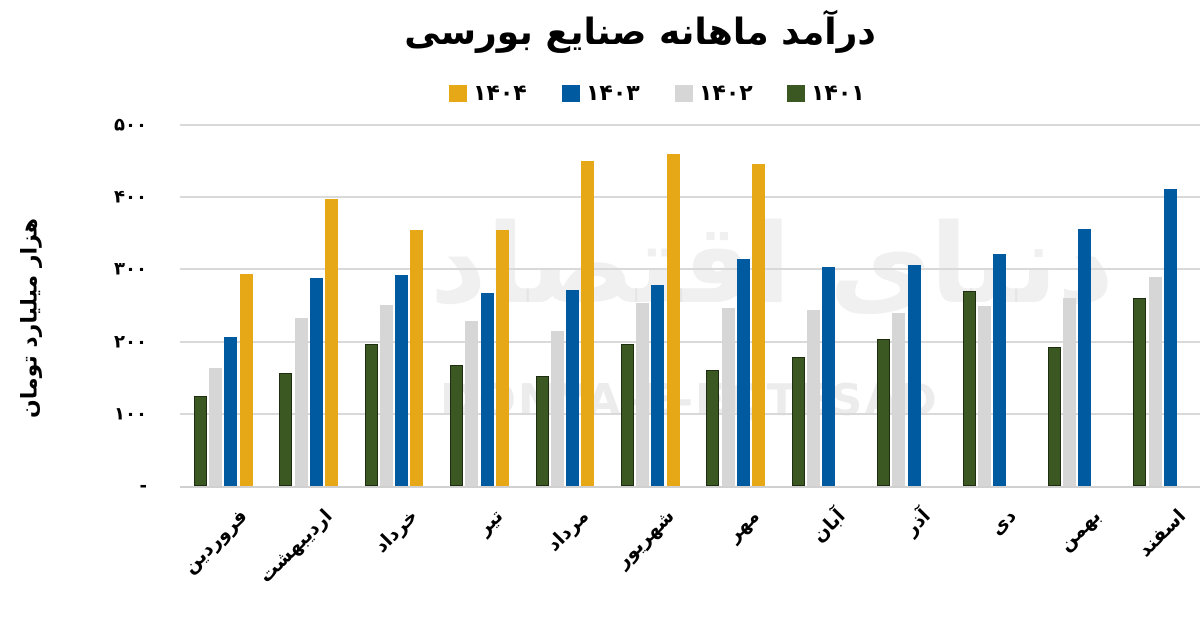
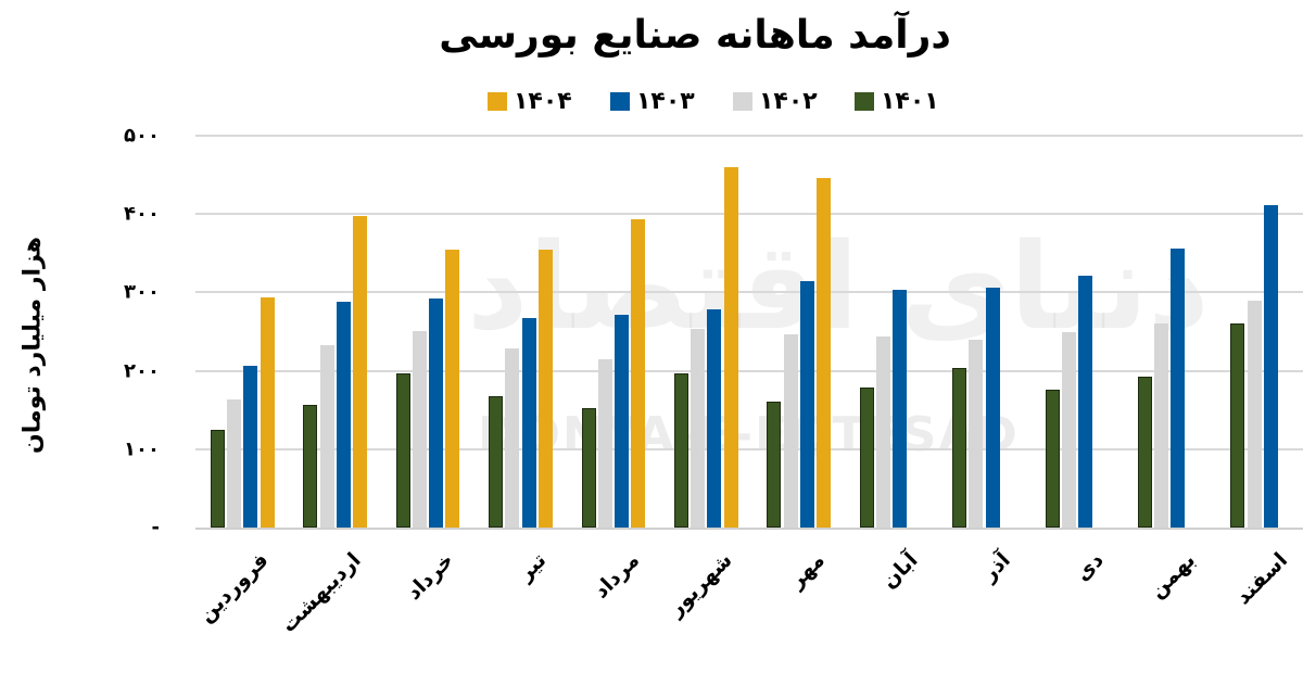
۱۴۰۴/مرداد: 450 -> 390
۱۴۰۱/دی: 270 -> 180
